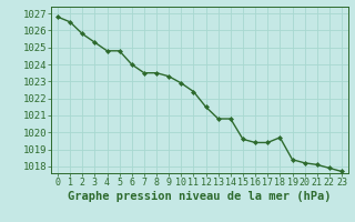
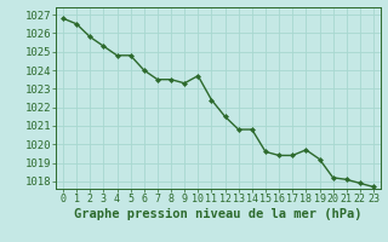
10: 1022.9 -> 1023.7
19: 1018.4 -> 1019.2
